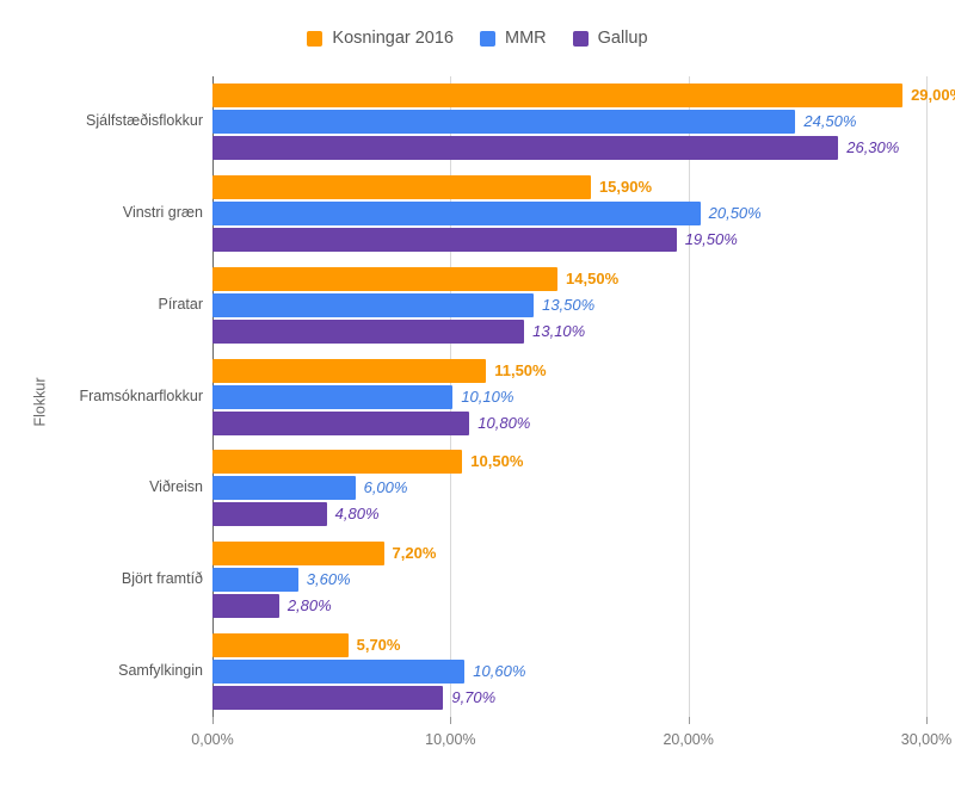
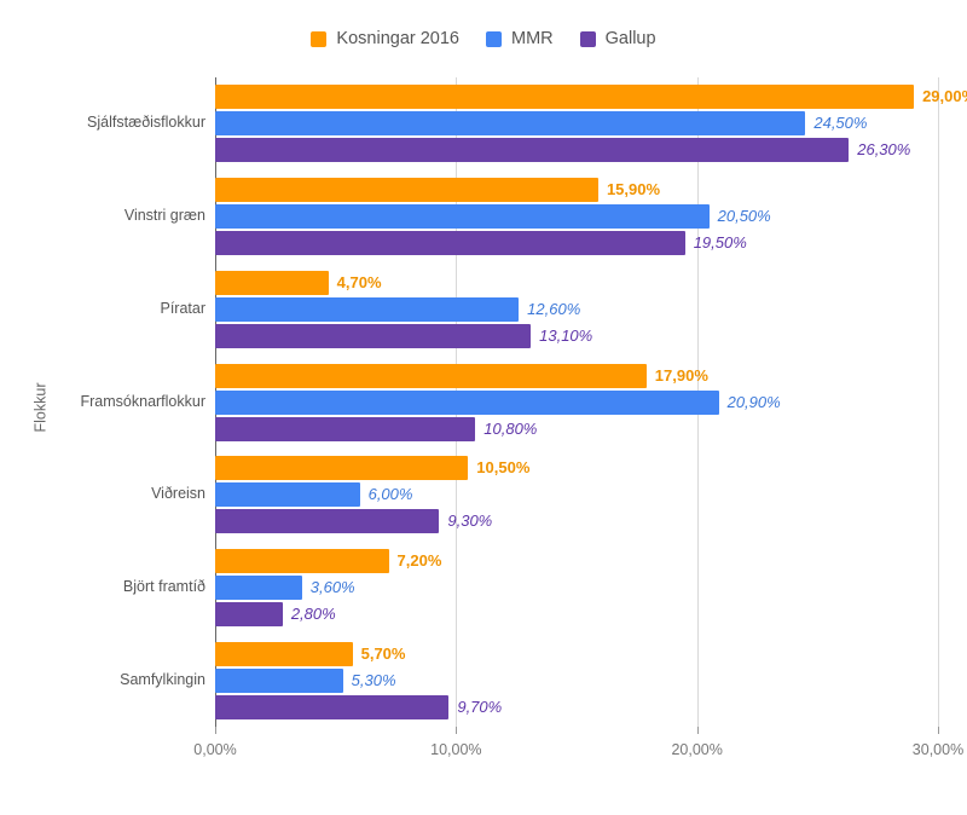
Kosningar 2016/Píratar: 14,50% -> 4,70%
MMR/Píratar: 13,50% -> 12,60%
Kosningar 2016/Framsóknarflokkur: 11,50% -> 17,90%
MMR/Framsóknarflokkur: 10,10% -> 20,90%
Gallup/Viðreisn: 4,80% -> 9,30%
MMR/Samfylkingin: 10,60% -> 5,30%
